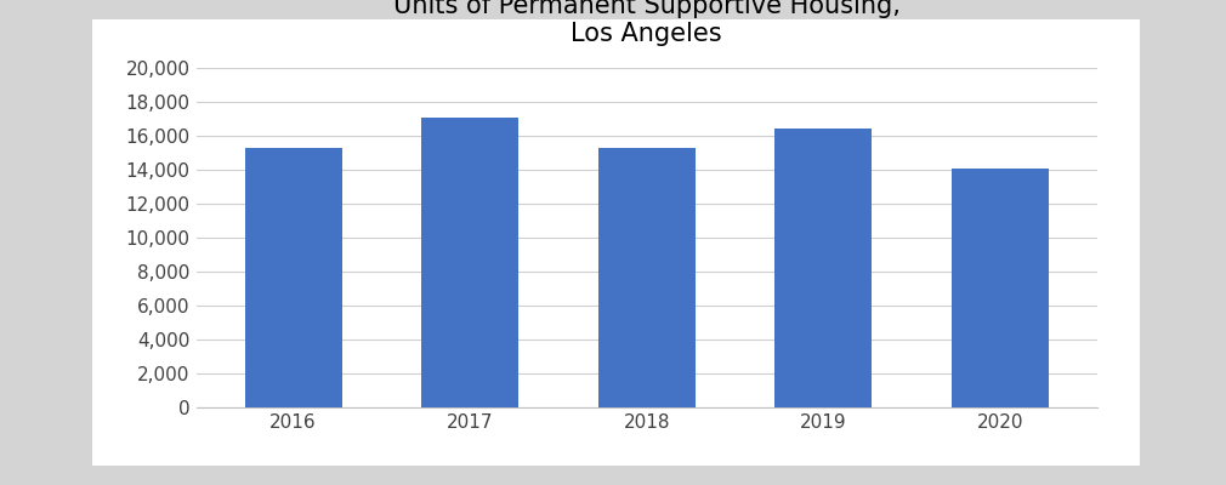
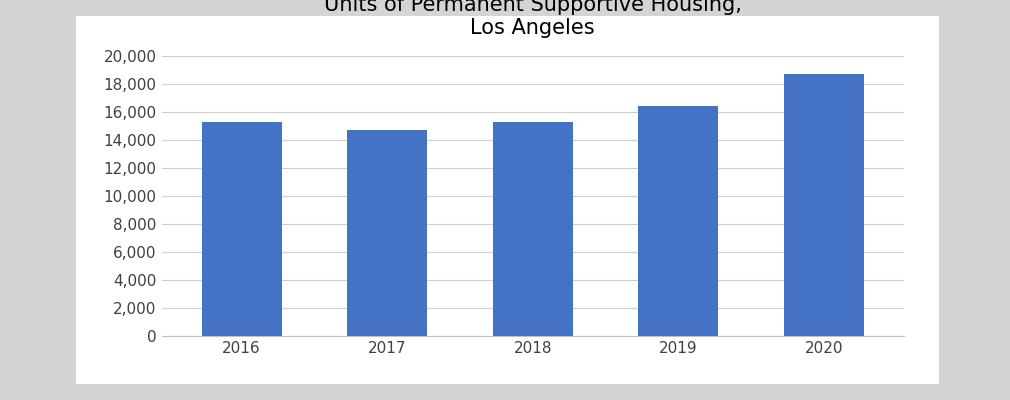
2017: 17,100 -> 14,700
2020: 14,100 -> 18,700
